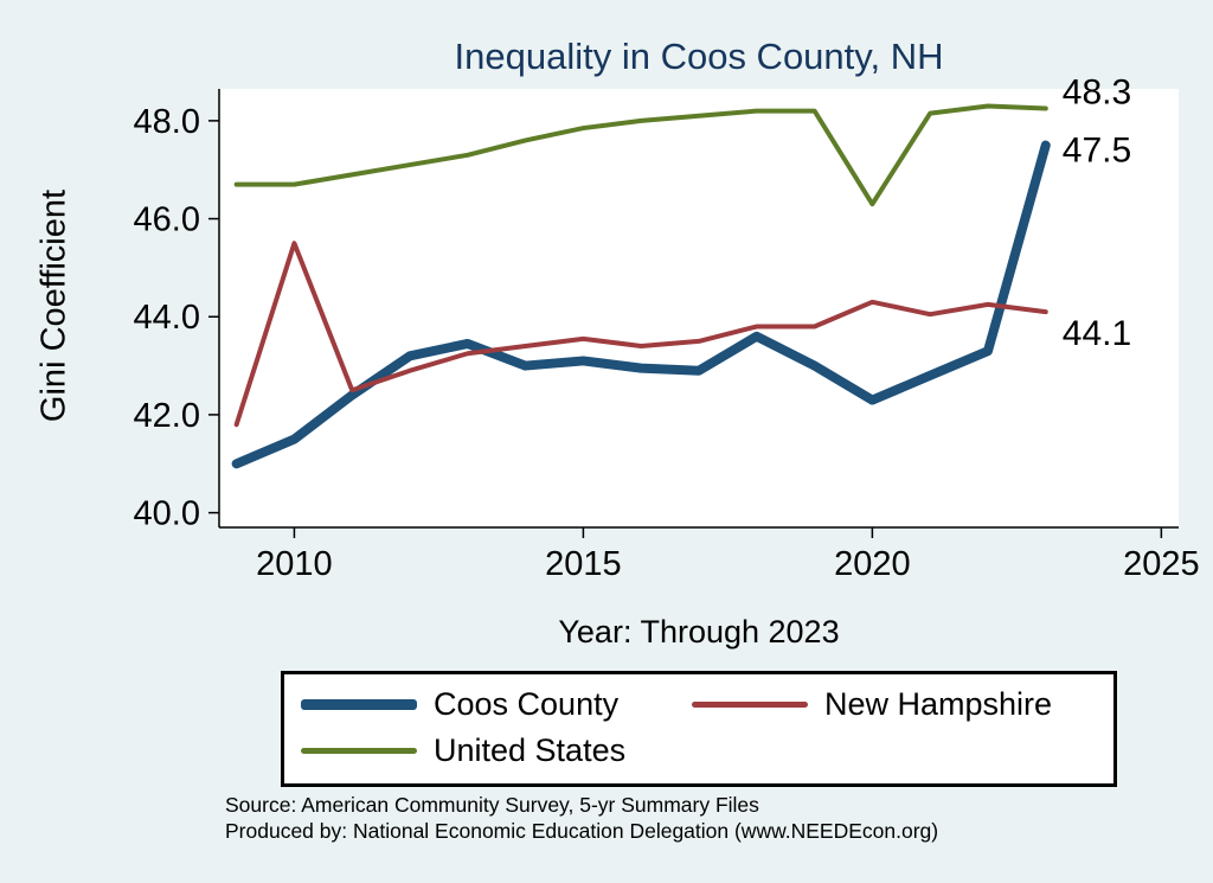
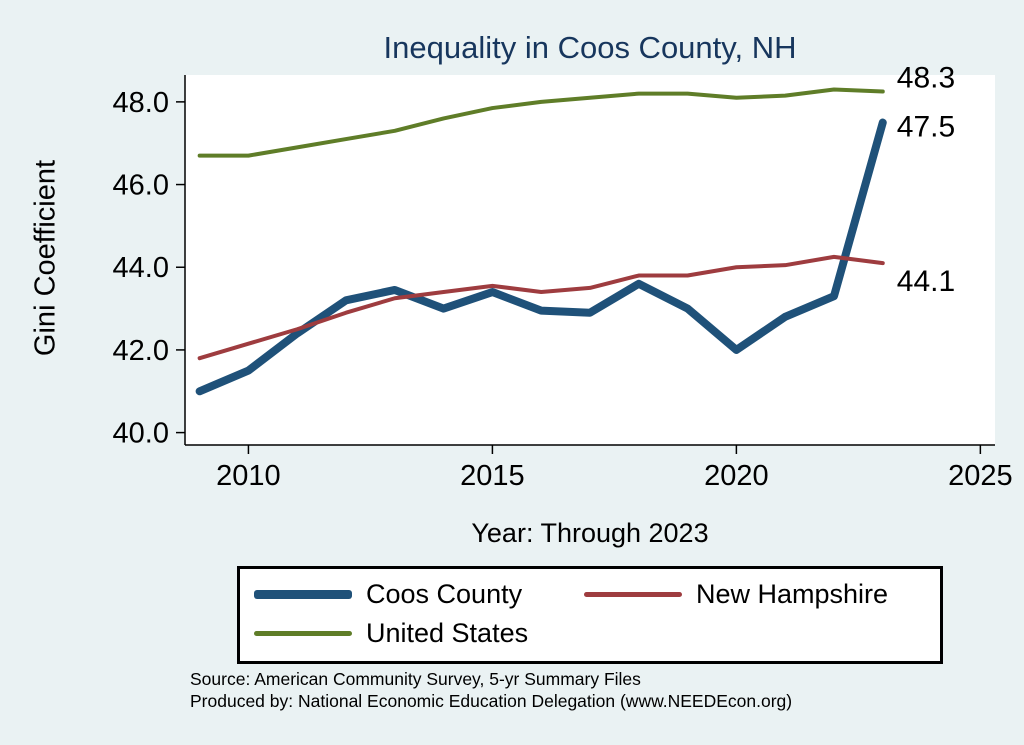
New Hampshire/2010: 45.5 -> 42.1
Coos County/2015: 43.1 -> 43.4
Coos County/2020: 42.3 -> 42.0
New Hampshire/2020: 44.3 -> 44.0
United States/2020: 46.3 -> 48.1
